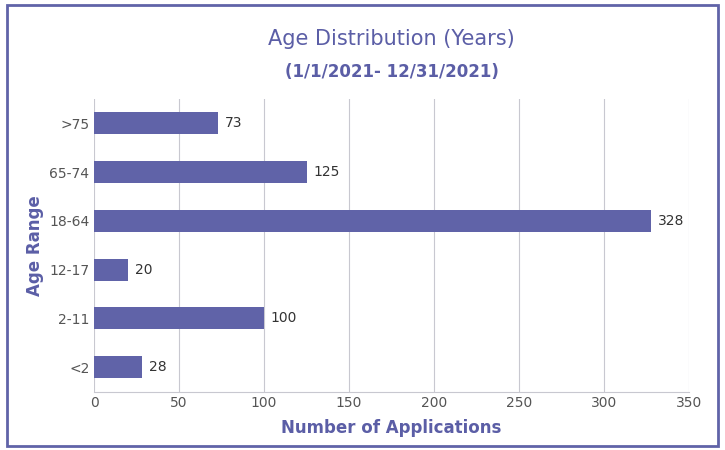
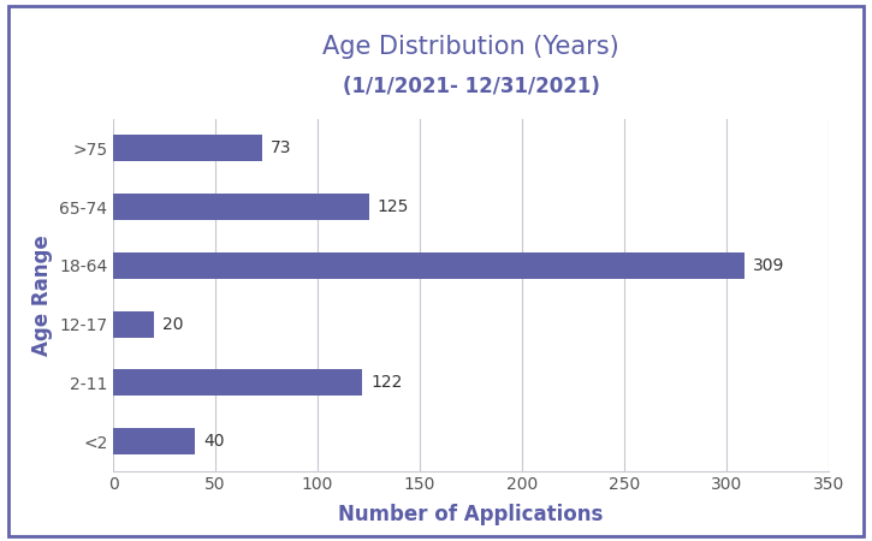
18-64: 328 -> 309
2-11: 100 -> 122
<2: 28 -> 40
